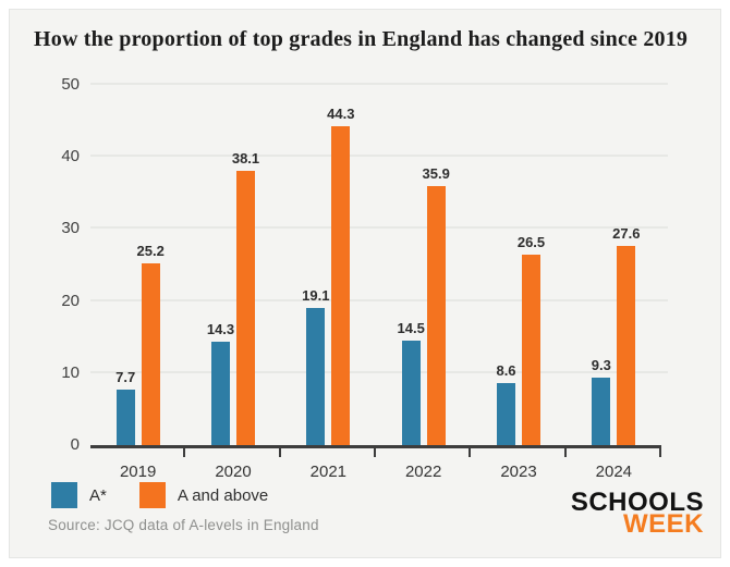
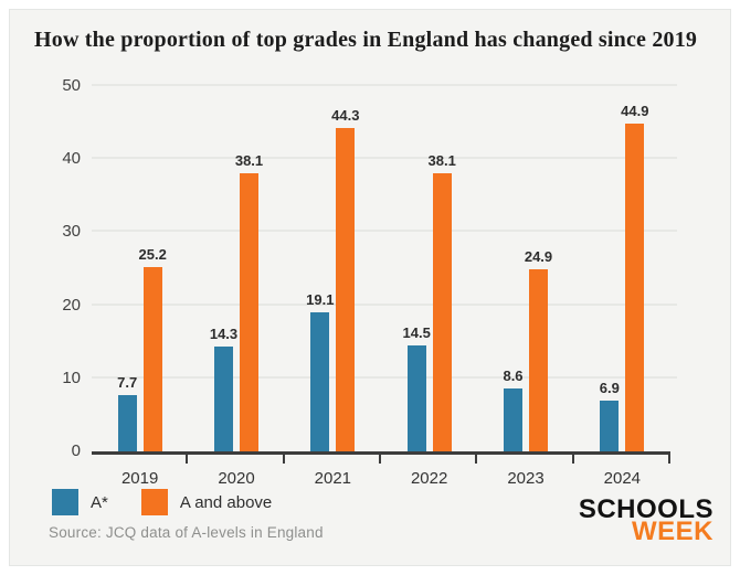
A and above/2022: 35.9 -> 38.1
A and above/2023: 26.5 -> 24.9
A*/2024: 9.3 -> 6.9
A and above/2024: 27.6 -> 44.9
